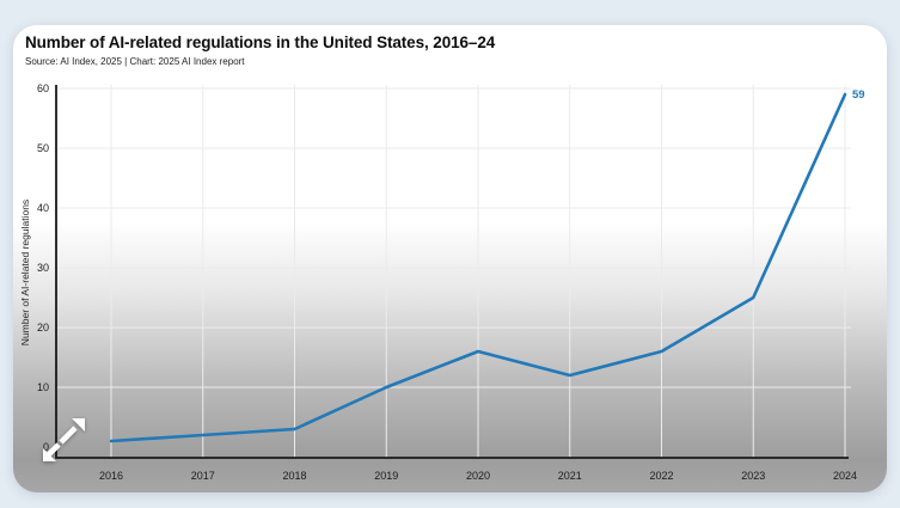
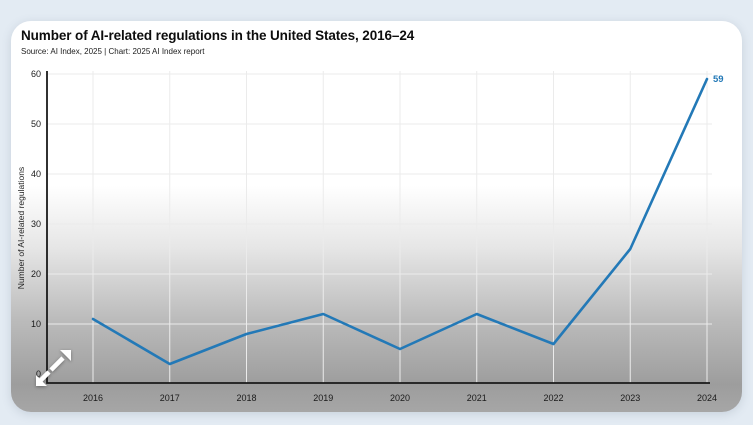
2016: 1 -> 11
2018: 3 -> 8
2019: 10 -> 12
2020: 16 -> 5
2022: 16 -> 6
